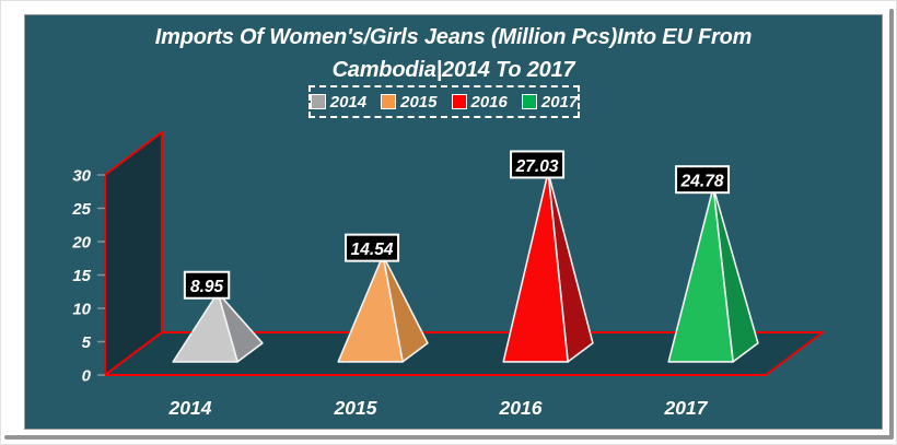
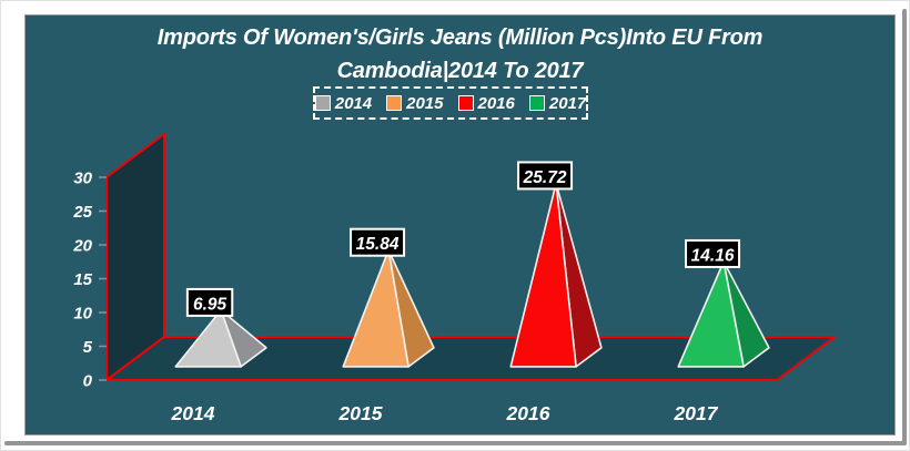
2014: 8.95 -> 6.95
2015: 14.54 -> 15.84
2016: 27.03 -> 25.72
2017: 24.78 -> 14.16
